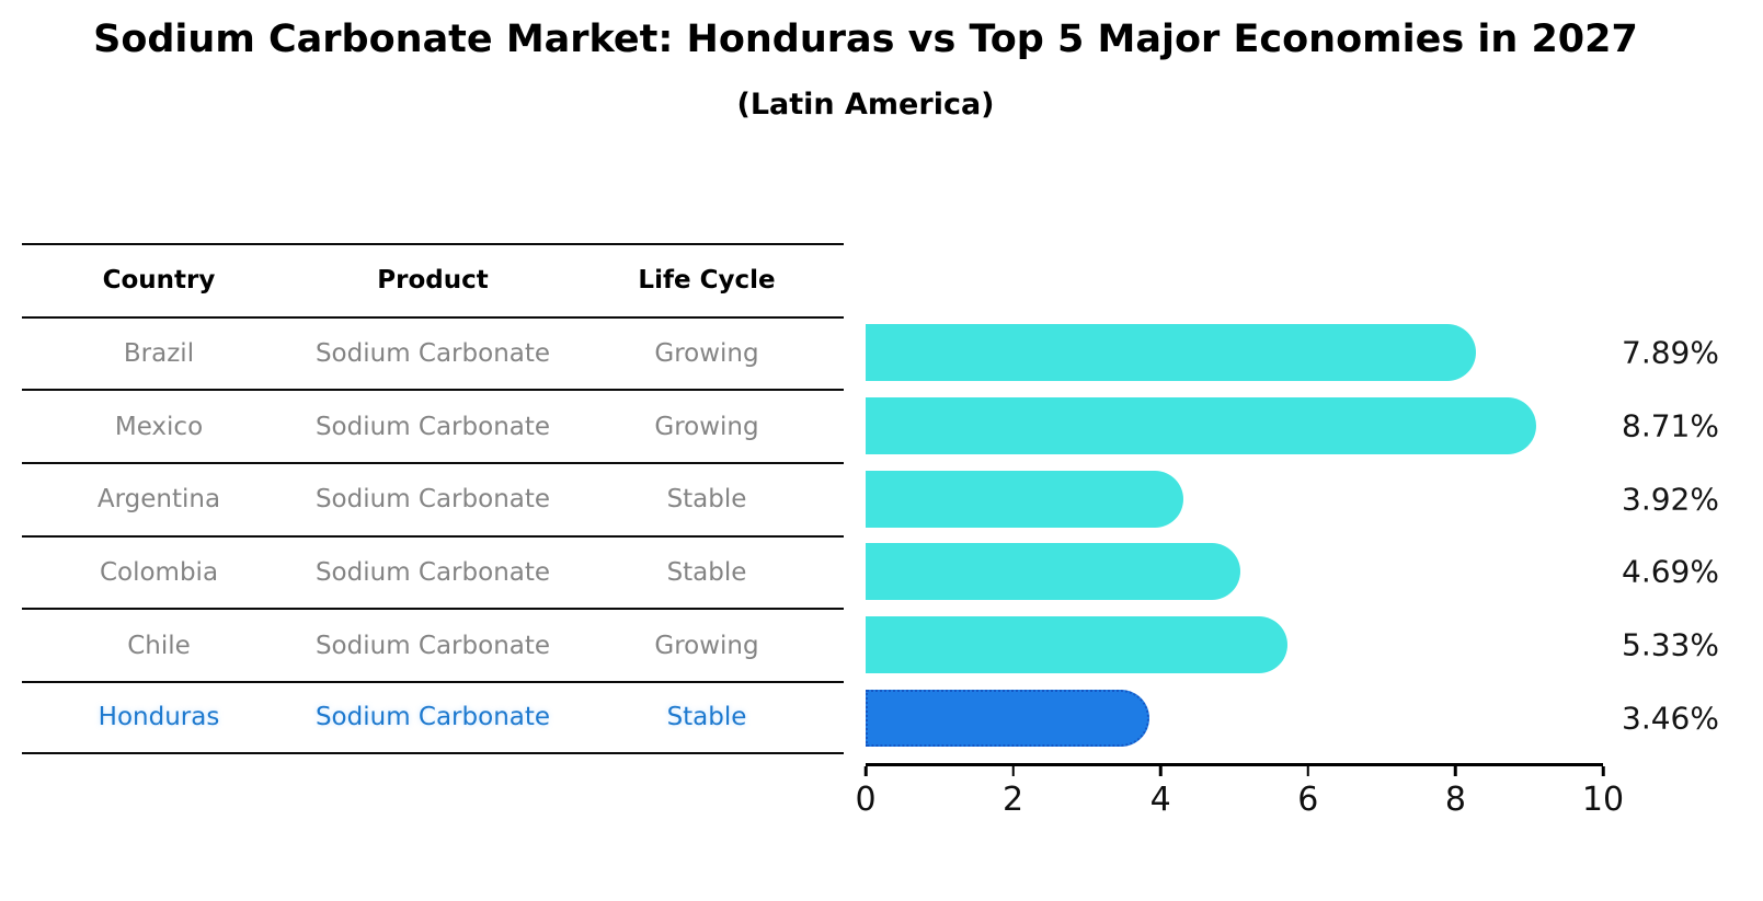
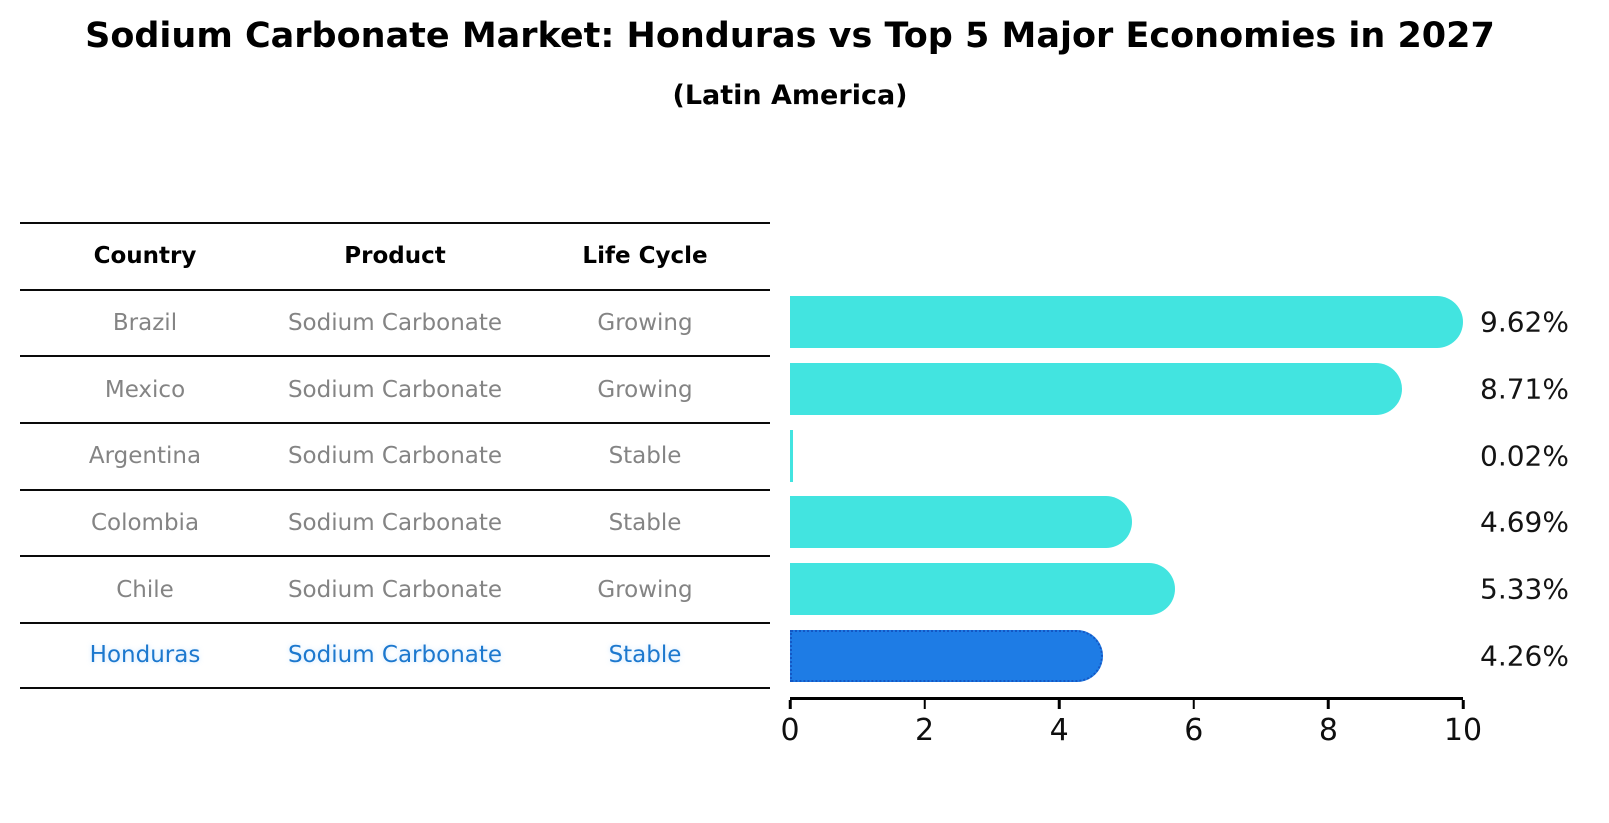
Brazil: 7.89% -> 9.62%
Argentina: 3.92% -> 0.02%
Honduras: 3.46% -> 4.26%
